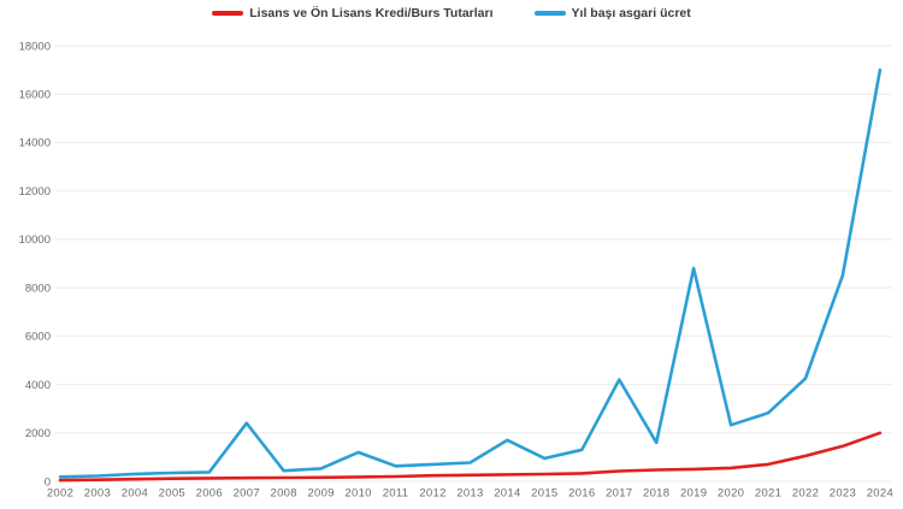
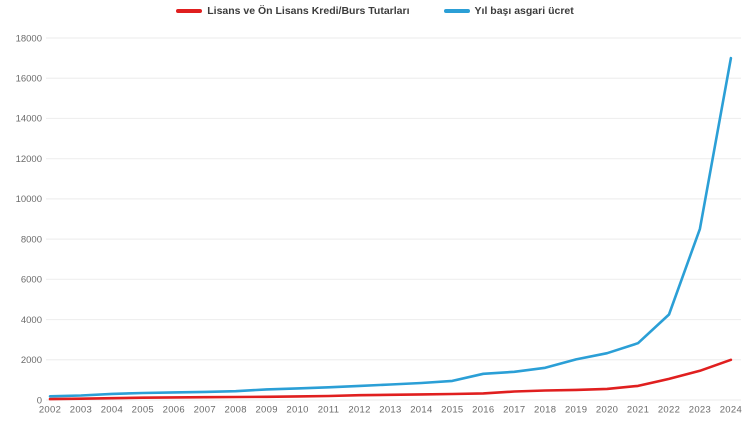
Yıl başı asgari ücret/2007: 2400 -> 400
Yıl başı asgari ücret/2010: 1200 -> 600
Yıl başı asgari ücret/2014: 1700 -> 800
Yıl başı asgari ücret/2017: 4200 -> 1400
Yıl başı asgari ücret/2019: 8800 -> 2000
